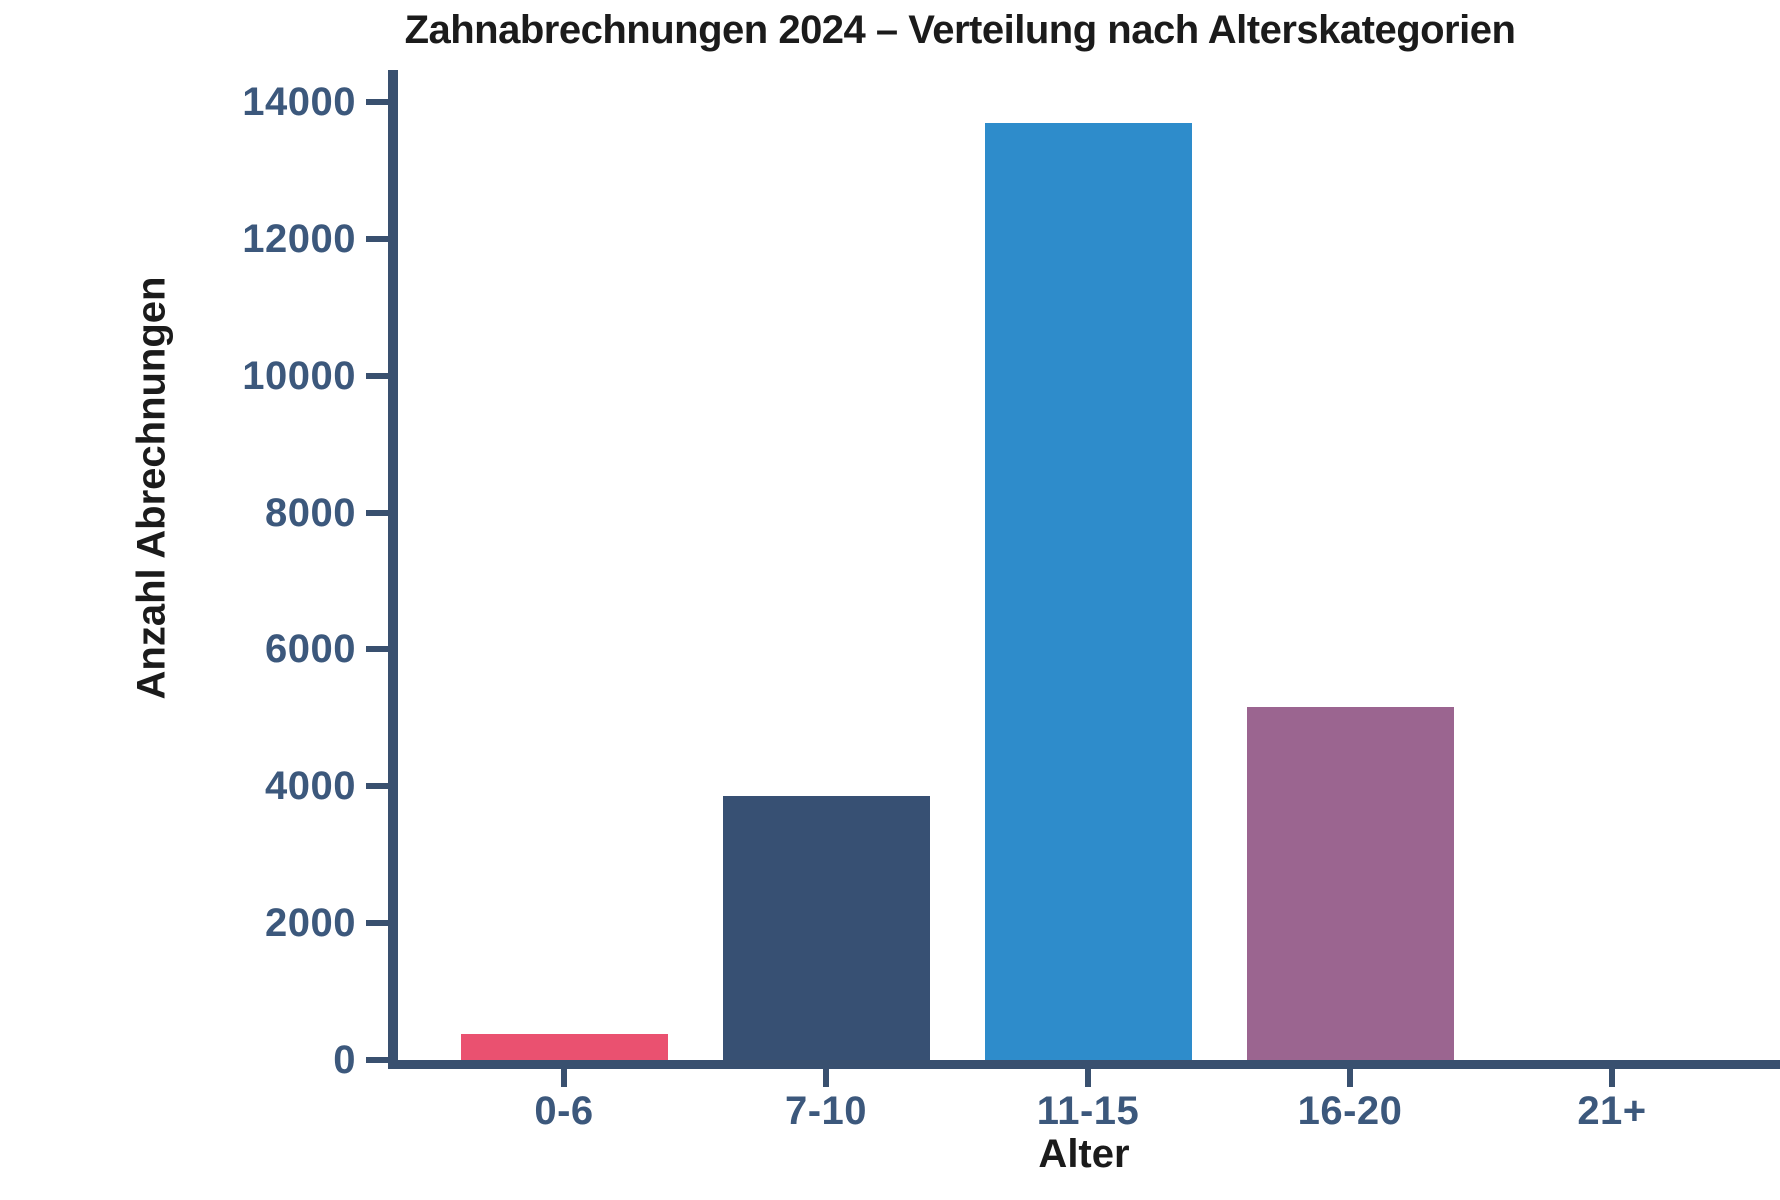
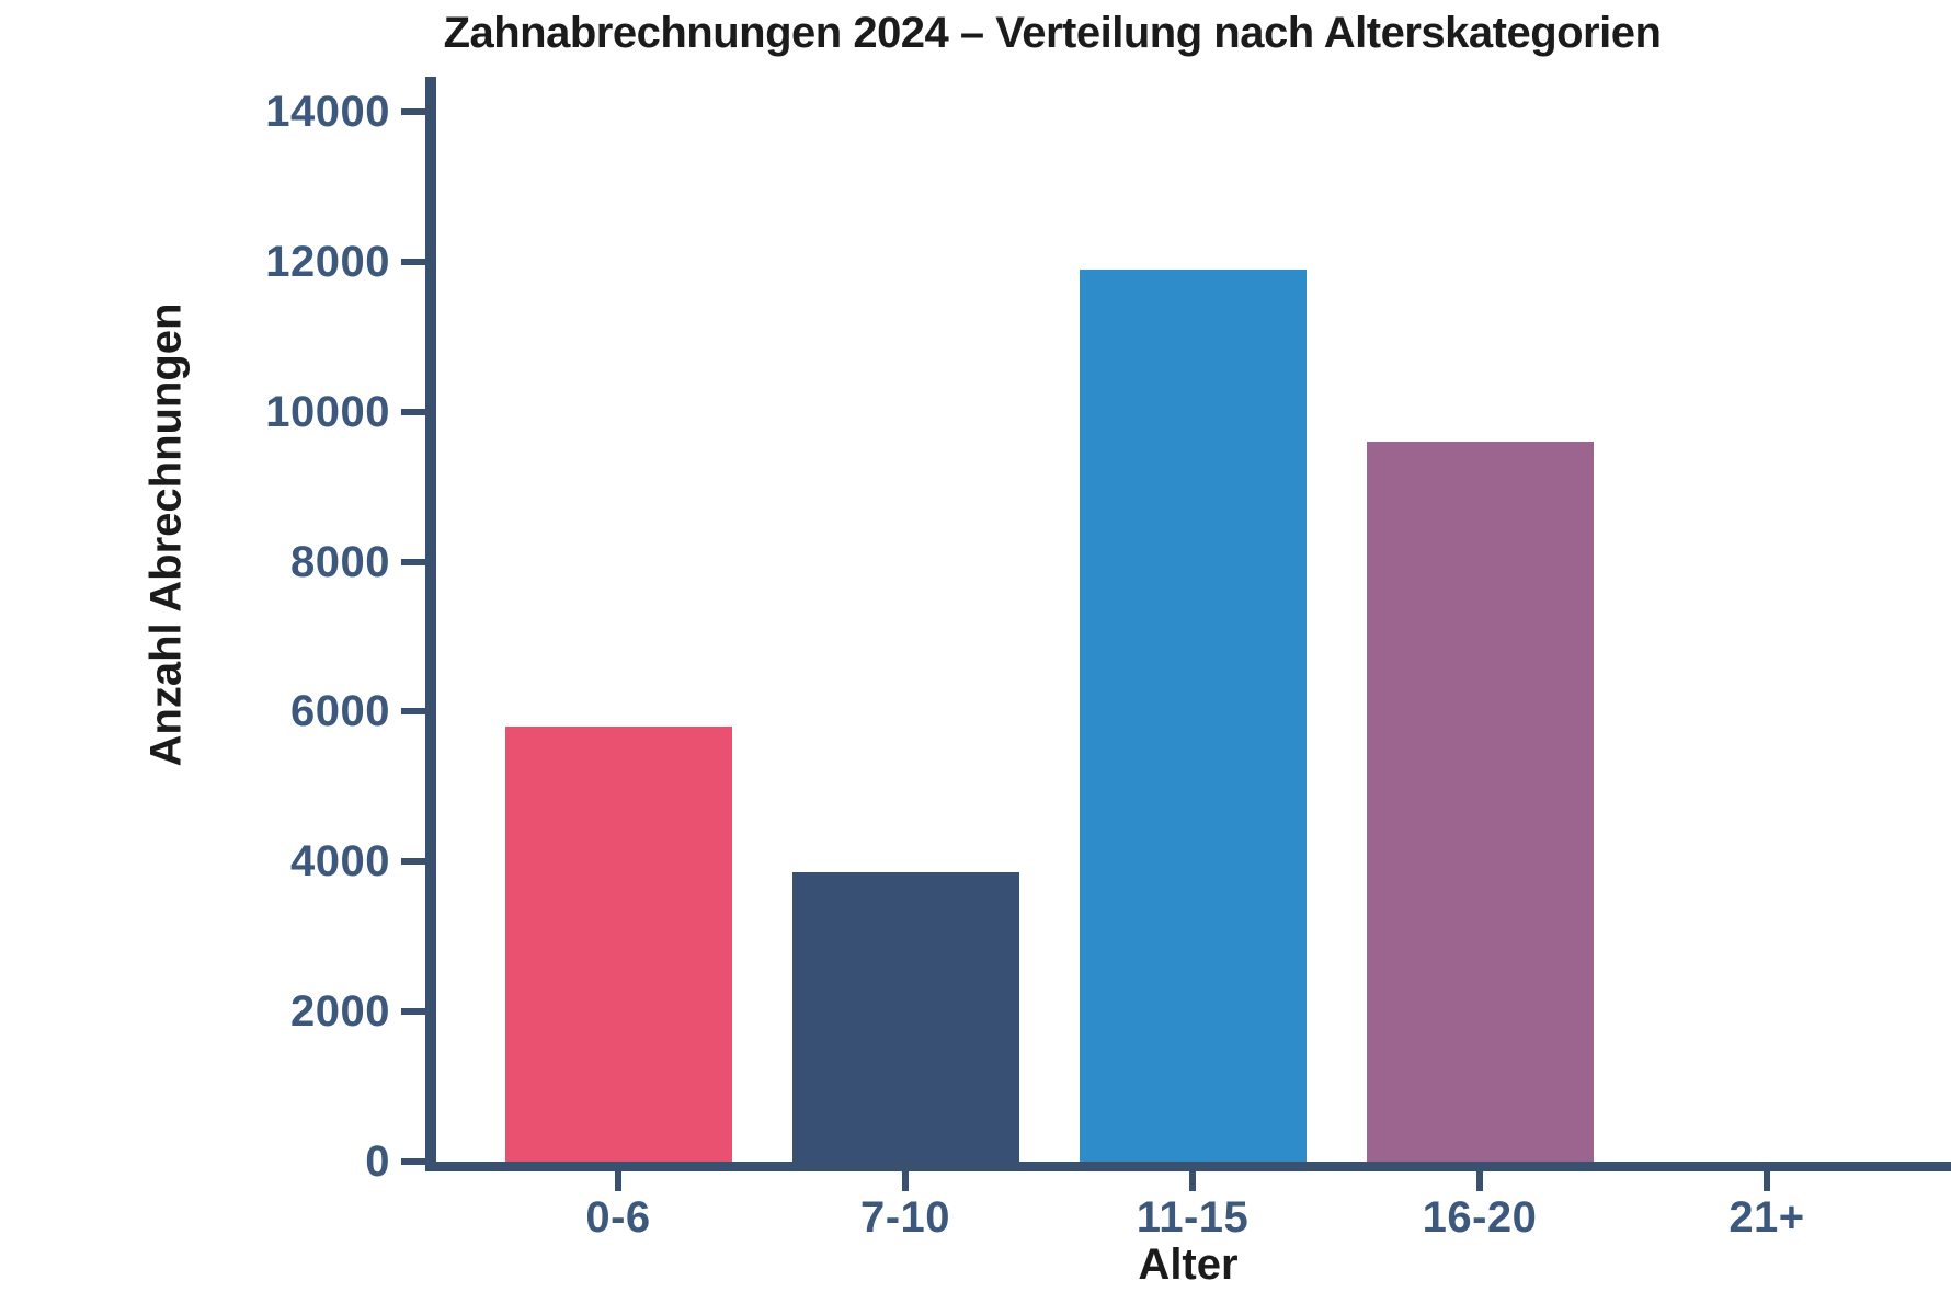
0-6: 400 -> 5800
11-15: 13700 -> 11900
16-20: 5200 -> 9600
